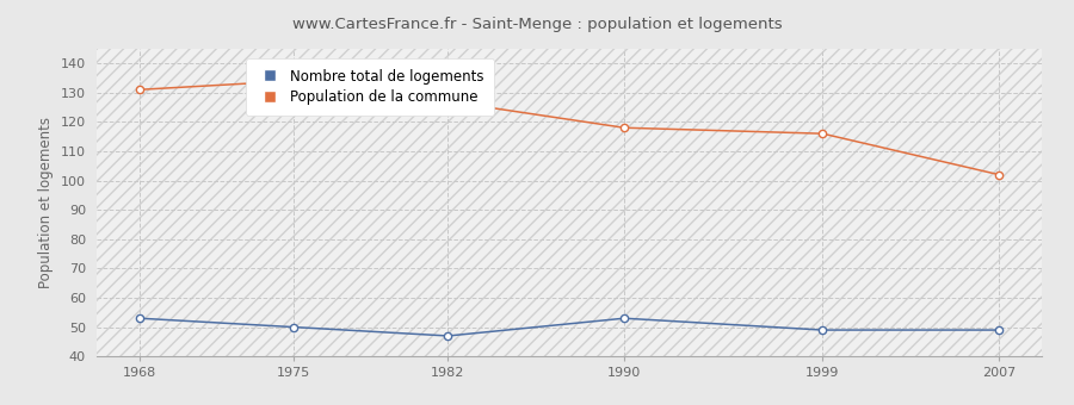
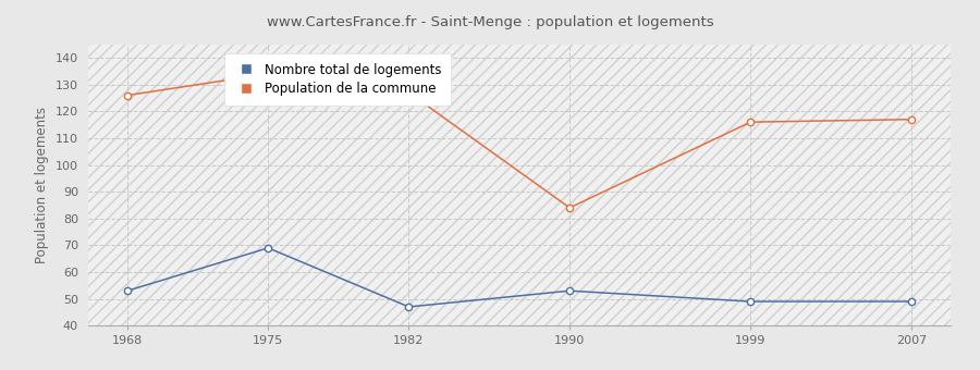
Population de la commune/1968: 131 -> 126
Nombre total de logements/1975: 50 -> 69
Population de la commune/1990: 118 -> 84
Population de la commune/2007: 102 -> 117
